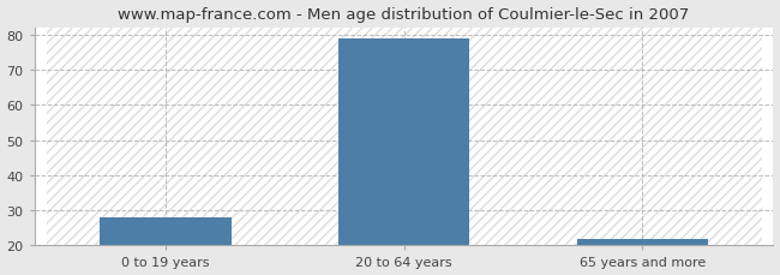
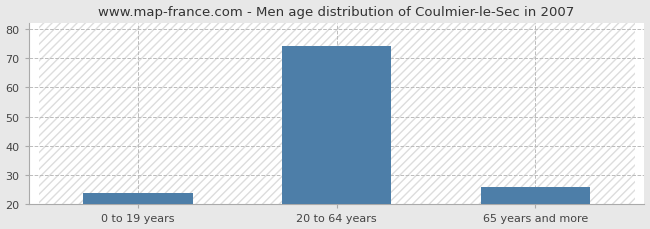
0 to 19 years: 28 -> 24
20 to 64 years: 79 -> 74
65 years and more: 22 -> 26
